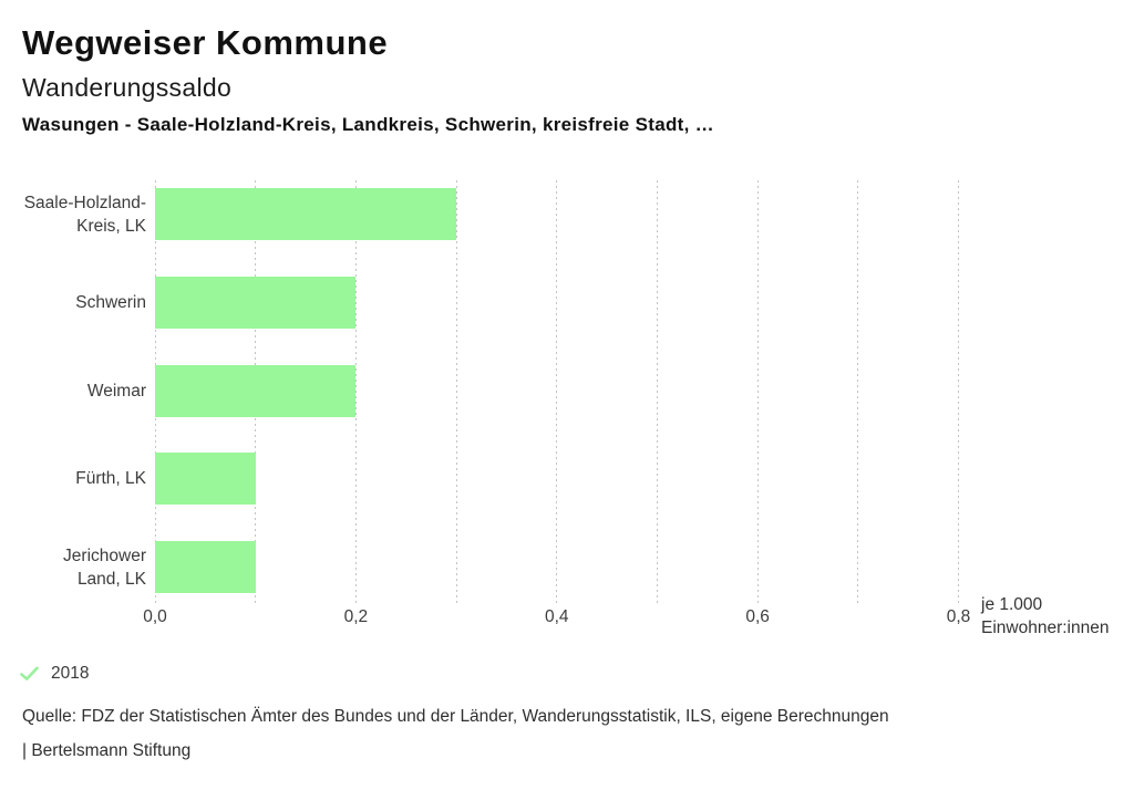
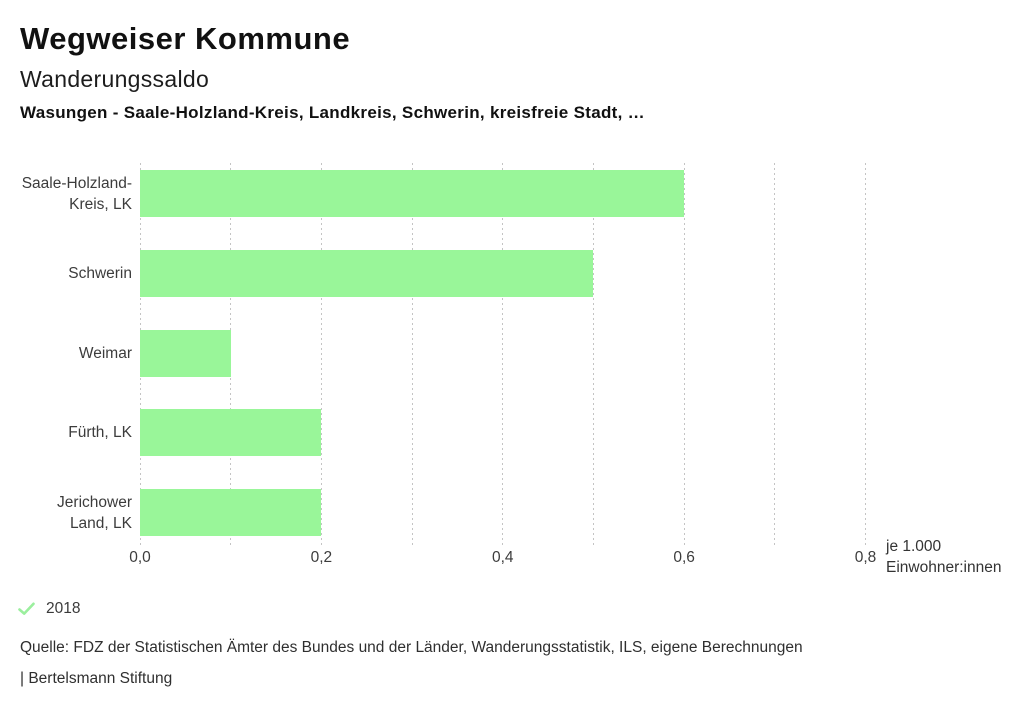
Saale-Holzland-Kreis, LK: 0,3 -> 0,6
Schwerin: 0,2 -> 0,5
Weimar: 0,2 -> 0,1
Fürth, LK: 0,1 -> 0,2
Jerichower Land, LK: 0,1 -> 0,2
